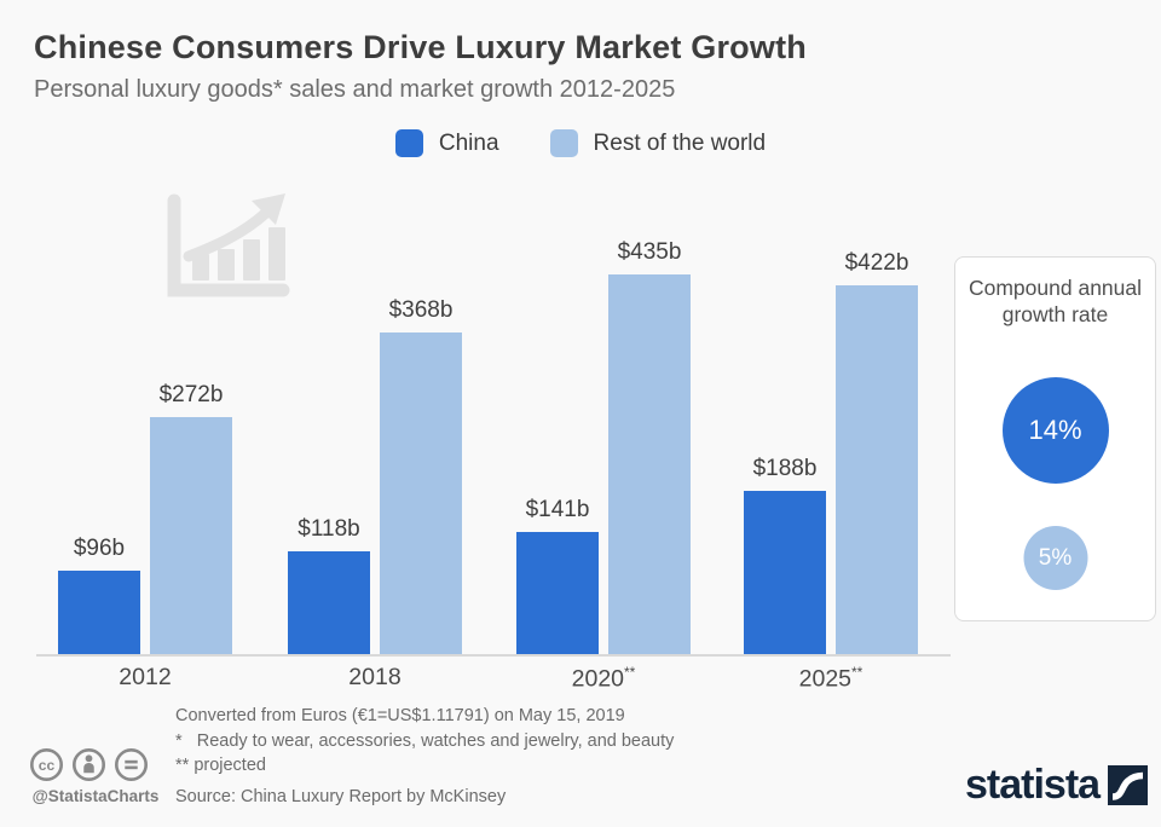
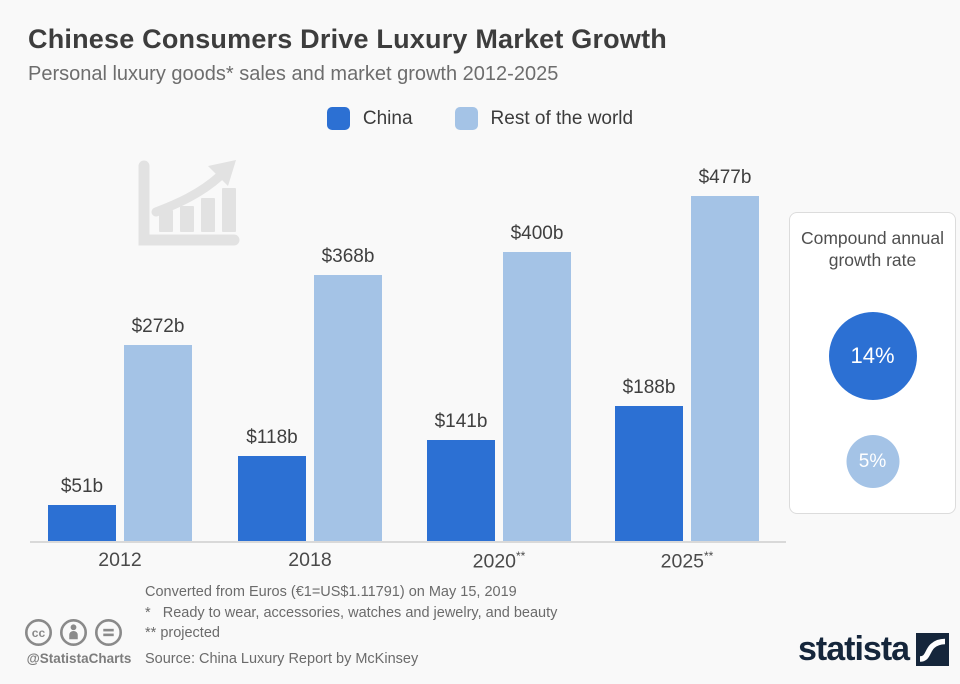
China/2012: $96b -> $51b
Rest of the world/2020**: $435b -> $400b
Rest of the world/2025**: $422b -> $477b
